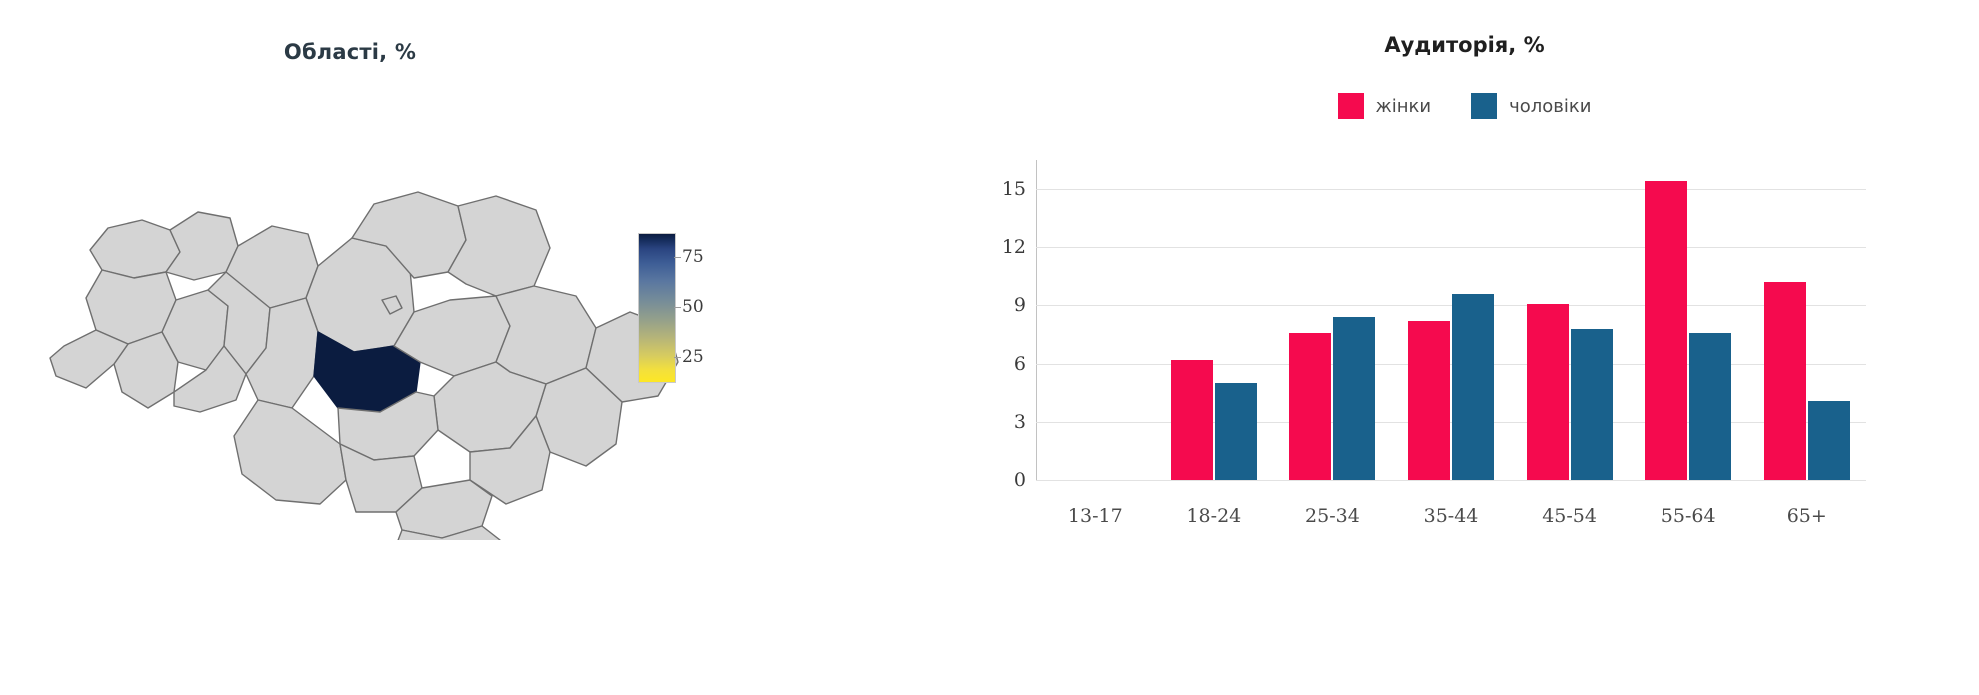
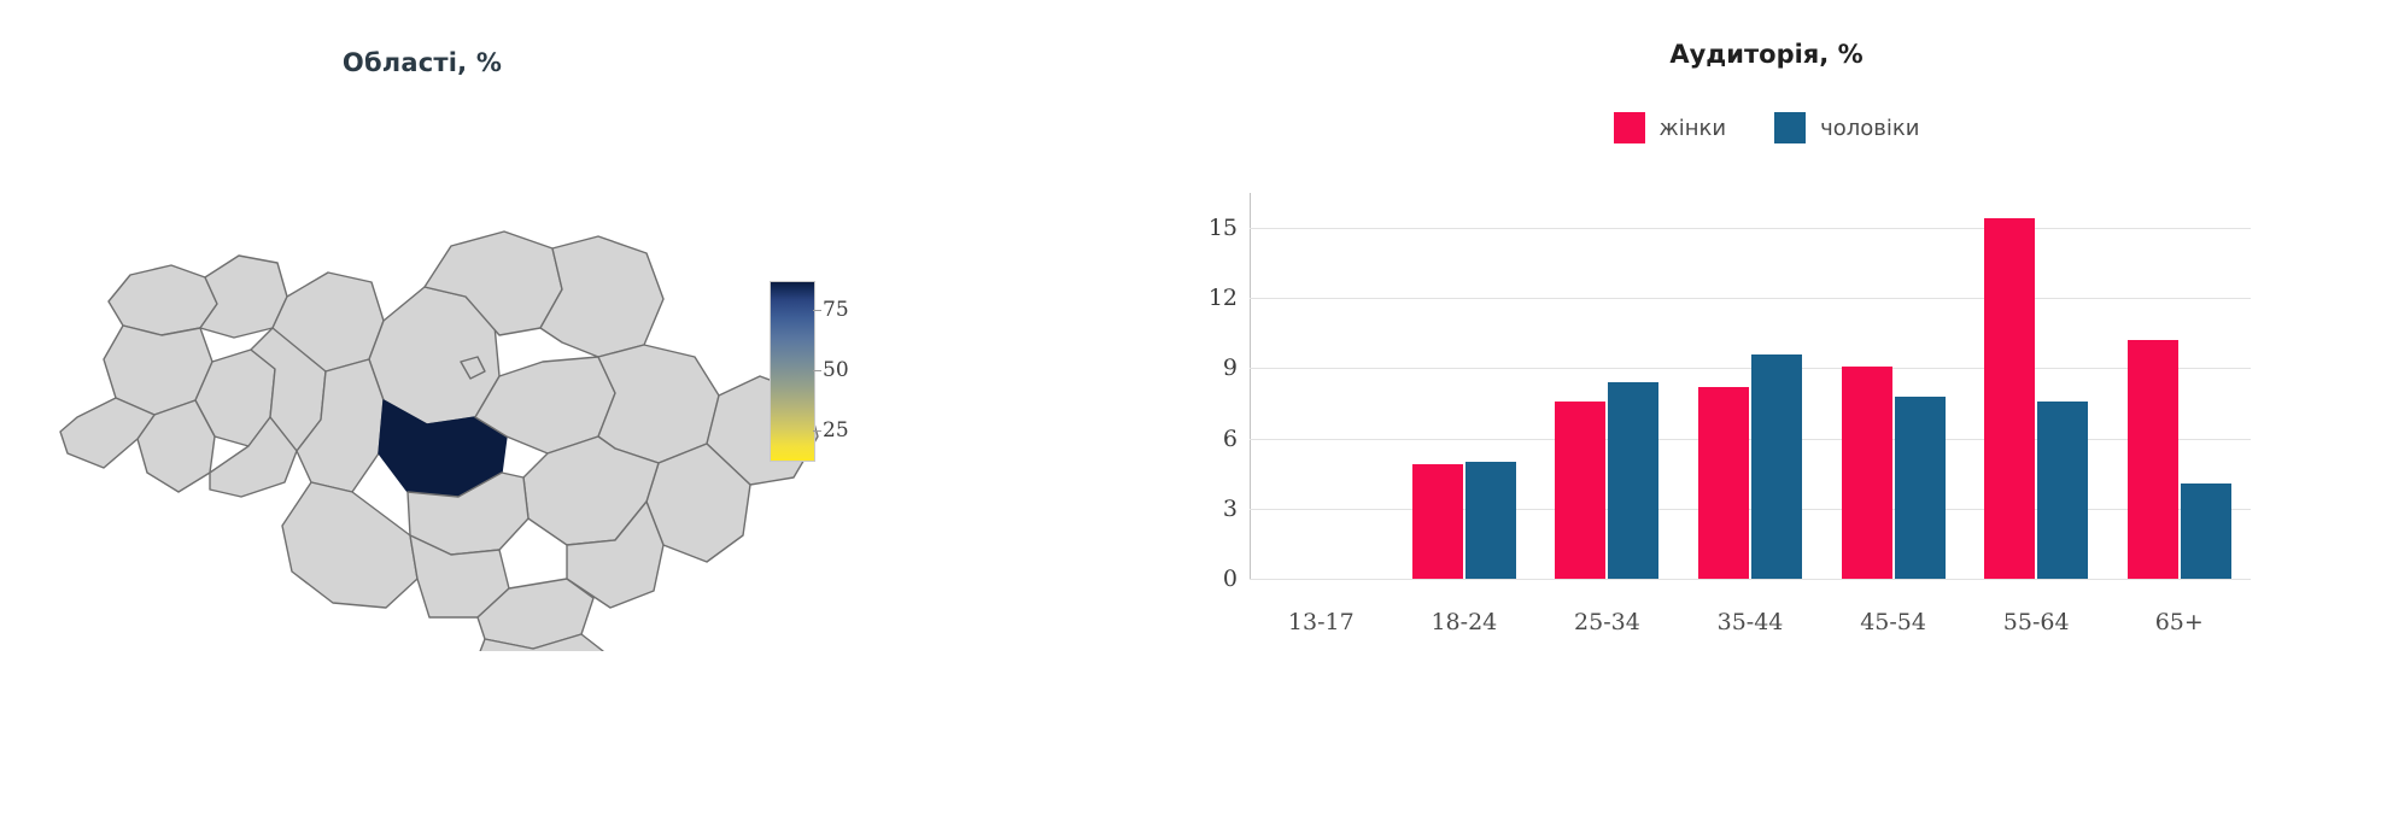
жінки/18-24: 6.2 -> 4.9
